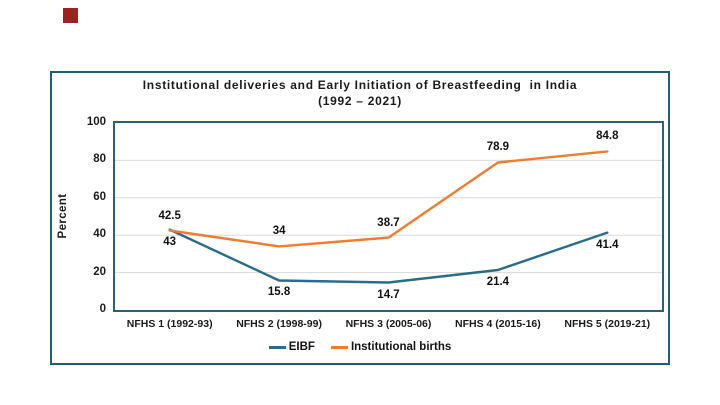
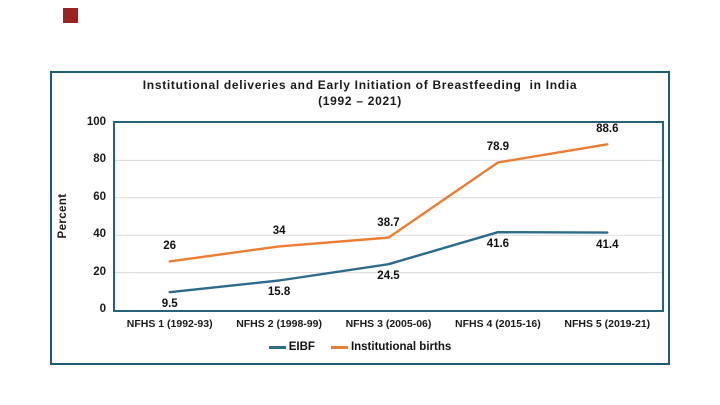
EIBF/NFHS 1 (1992-93): 43 -> 9.5
Institutional births/NFHS 1 (1992-93): 42.5 -> 26
EIBF/NFHS 3 (2005-06): 14.7 -> 24.5
EIBF/NFHS 4 (2015-16): 21.4 -> 41.6
Institutional births/NFHS 5 (2019-21): 84.8 -> 88.6
